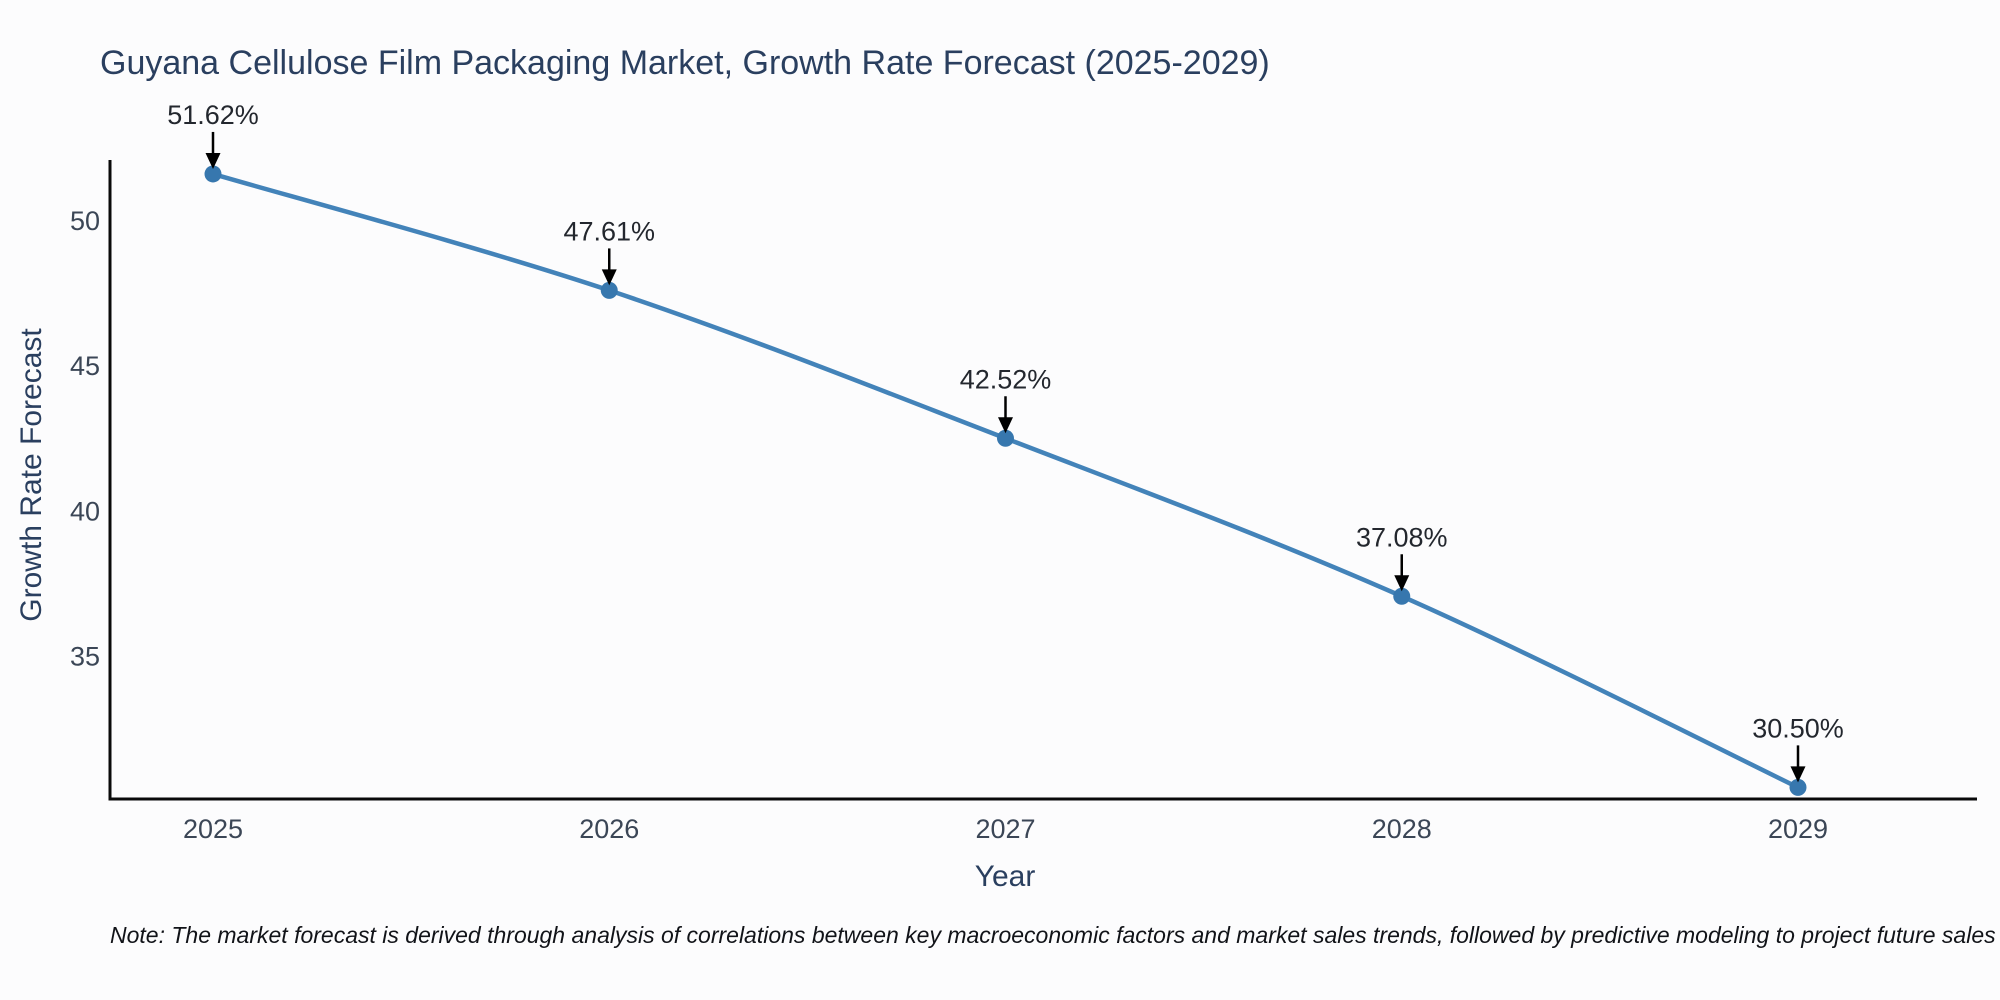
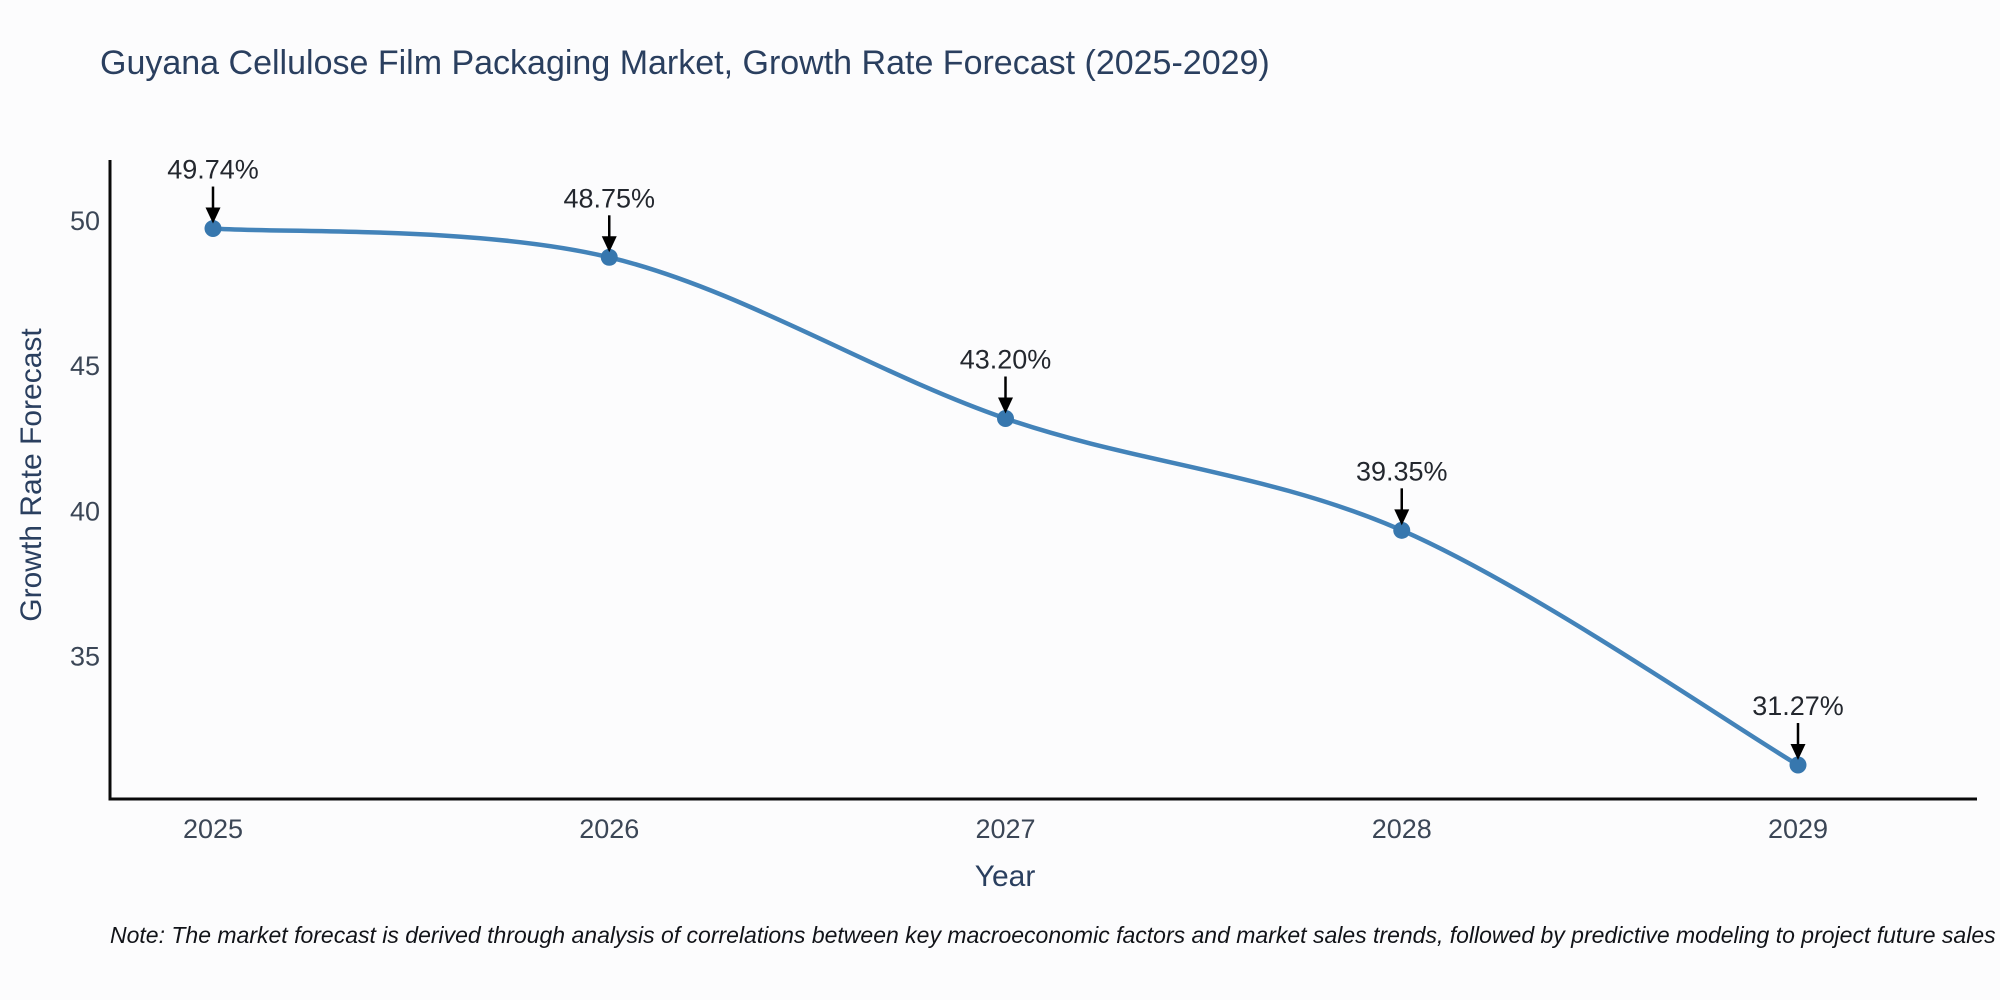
2025: 51.62% -> 49.74%
2026: 47.61% -> 48.75%
2027: 42.52% -> 43.20%
2028: 37.08% -> 39.35%
2029: 30.50% -> 31.27%
